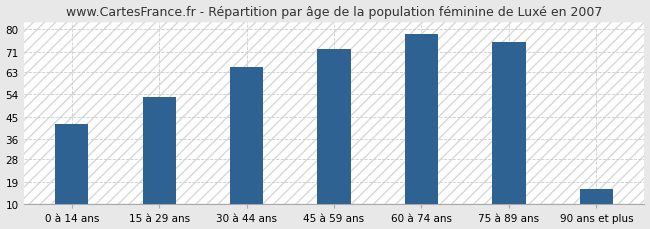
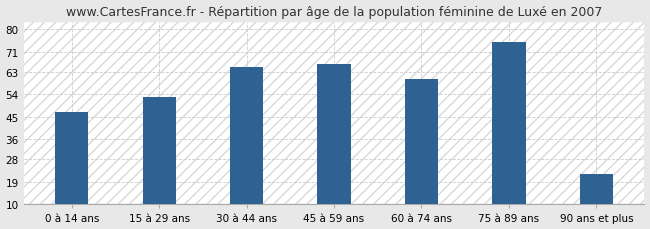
0 à 14 ans: 42 -> 47
45 à 59 ans: 72 -> 66
60 à 74 ans: 78 -> 60
90 ans et plus: 16 -> 22
